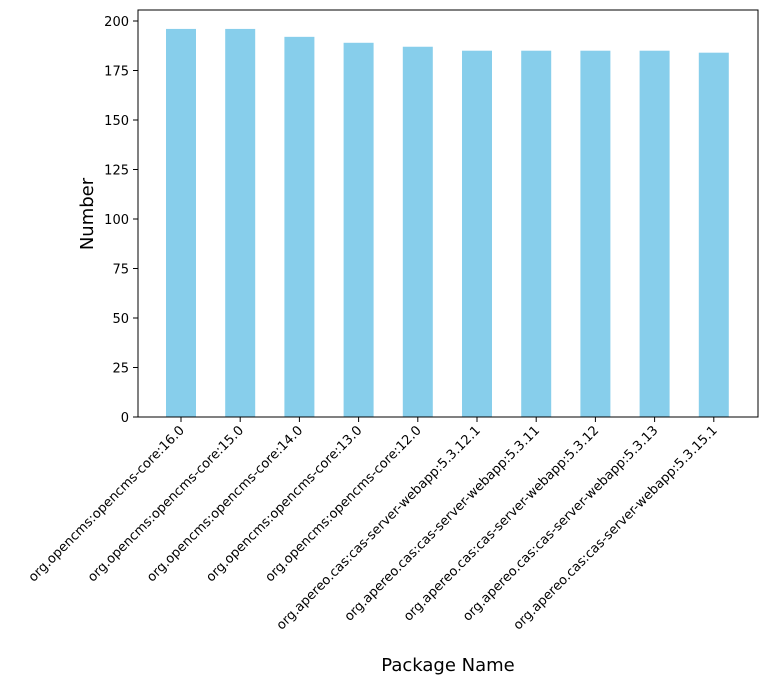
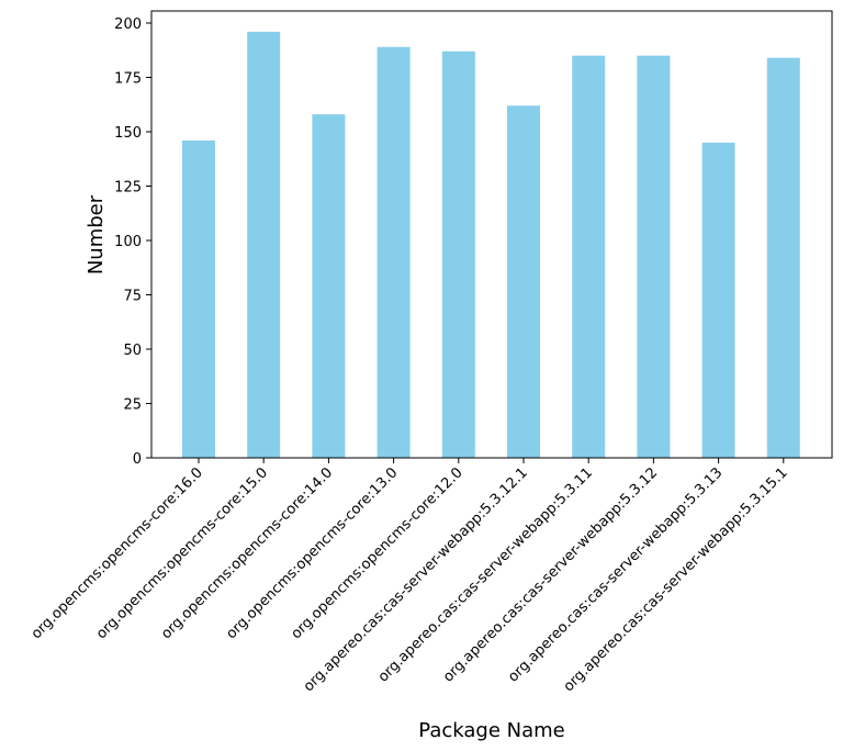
org.opencms:opencms-core:16.0: 196 -> 146
org.opencms:opencms-core:14.0: 192 -> 158
org.apereo.cas:cas-server-webapp:5.3.12.1: 185 -> 162
org.apereo.cas:cas-server-webapp:5.3.13: 185 -> 145
